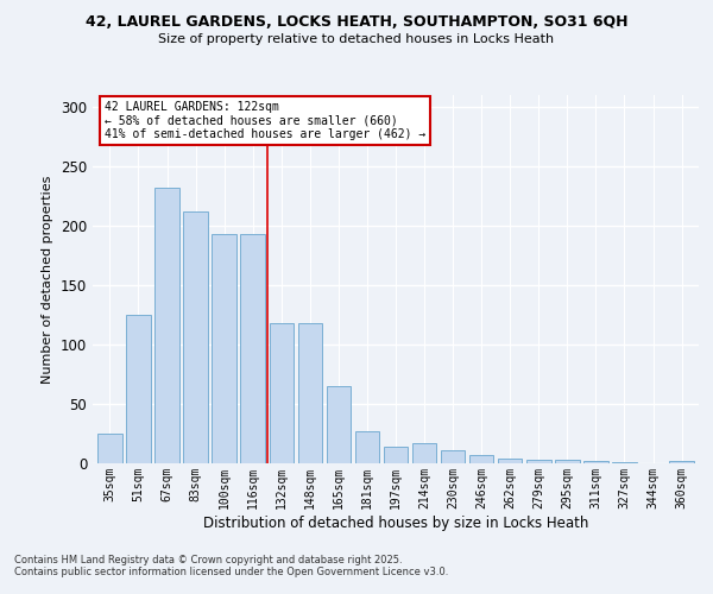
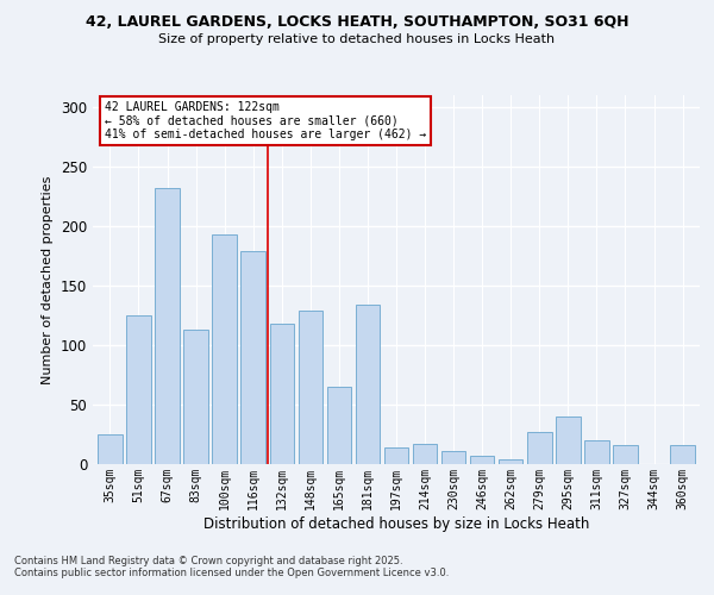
83sqm: 212 -> 113
116sqm: 193 -> 179
148sqm: 118 -> 129
181sqm: 27 -> 134
279sqm: 3 -> 27
295sqm: 3 -> 40
311sqm: 2 -> 20
327sqm: 1 -> 16
360sqm: 2 -> 16
